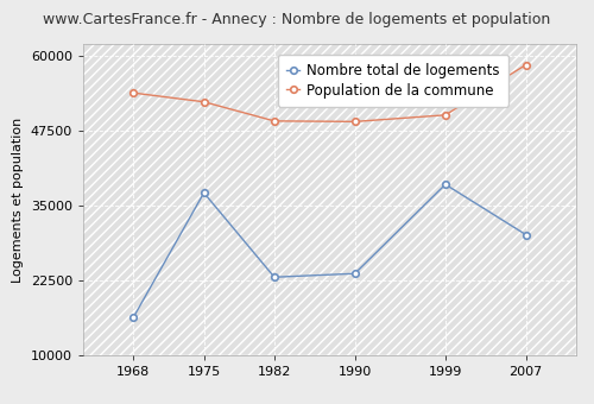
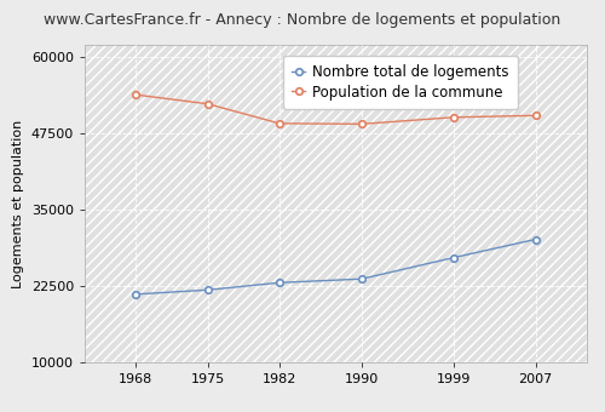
Nombre total de logements/1968: 16400 -> 21200
Nombre total de logements/1975: 37200 -> 21900
Nombre total de logements/1999: 38600 -> 27200
Population de la commune/2007: 58600 -> 50500
